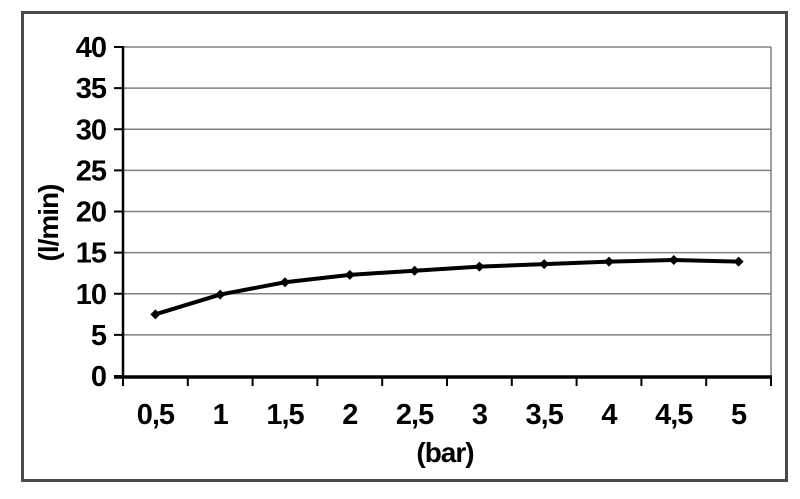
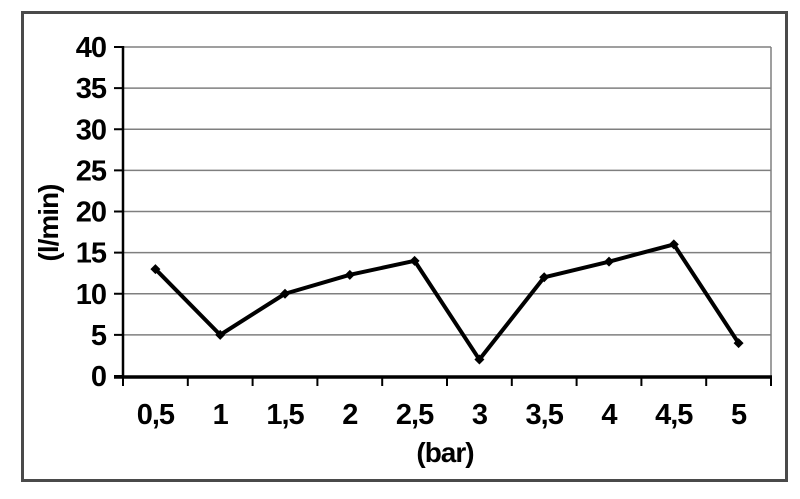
0,5: 8 -> 13
1: 10 -> 5
1,5: 11 -> 10
2,5: 13 -> 14
3: 13 -> 2
3,5: 14 -> 12
4,5: 14 -> 16
5: 14 -> 4
